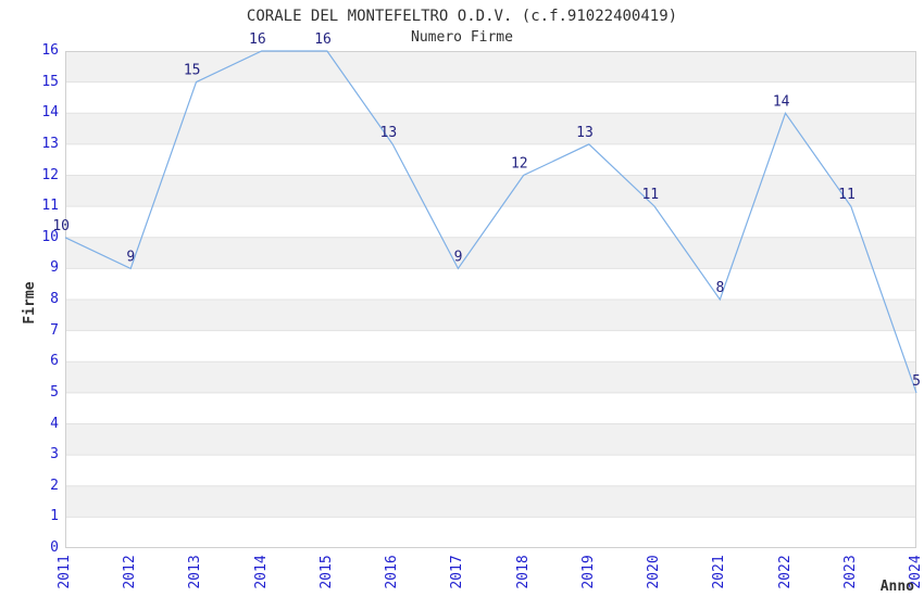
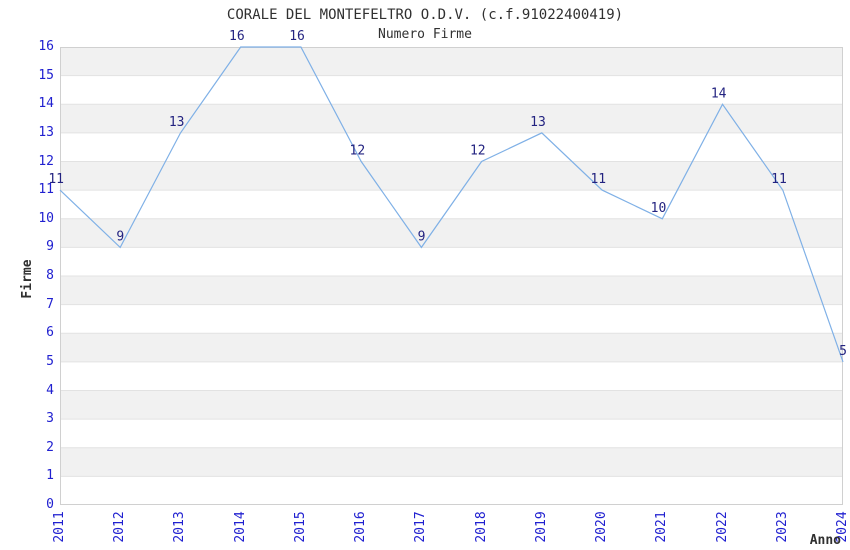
2011: 10 -> 11
2013: 15 -> 13
2016: 13 -> 12
2021: 8 -> 10
